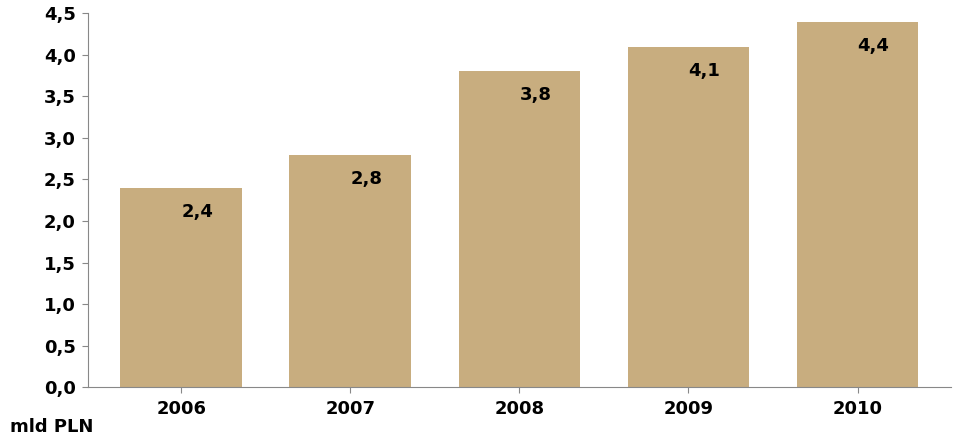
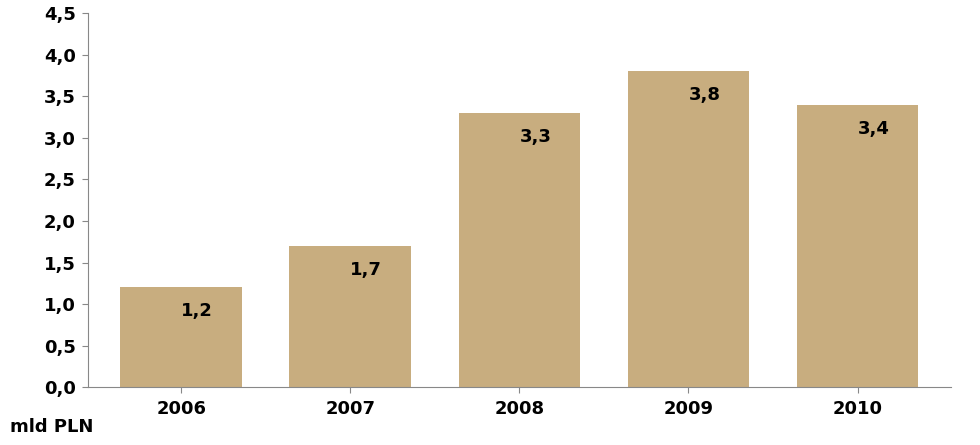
2006: 2,4 -> 1,2
2007: 2,8 -> 1,7
2008: 3,8 -> 3,3
2009: 4,1 -> 3,8
2010: 4,4 -> 3,4
